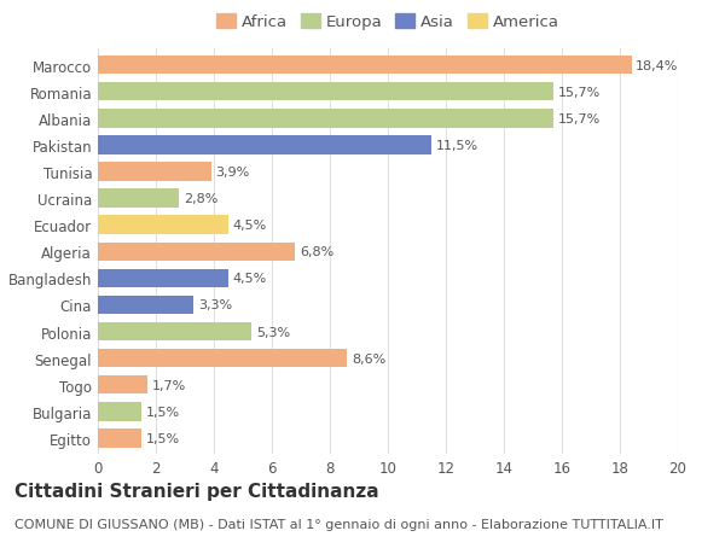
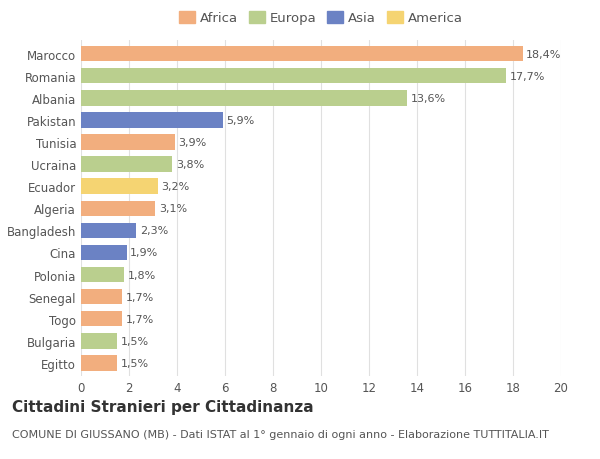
Romania: 15,7% -> 17,7%
Albania: 15,7% -> 13,6%
Pakistan: 11,5% -> 5,9%
Ucraina: 2,8% -> 3,8%
Ecuador: 4,5% -> 3,2%
Algeria: 6,8% -> 3,1%
Bangladesh: 4,5% -> 2,3%
Cina: 3,3% -> 1,9%
Polonia: 5,3% -> 1,8%
Senegal: 8,6% -> 1,7%
